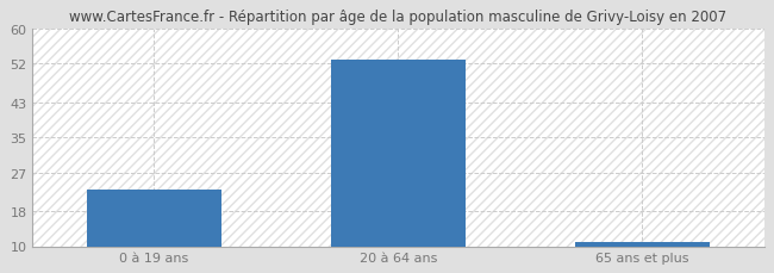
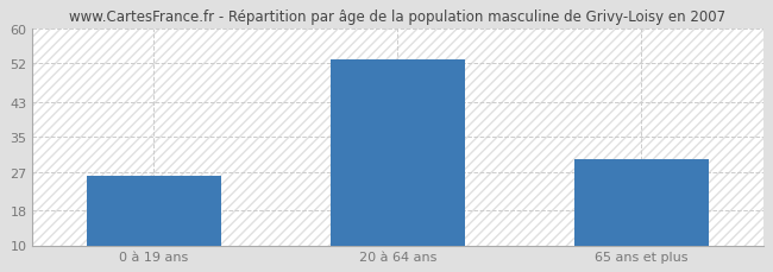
0 à 19 ans: 23 -> 26
65 ans et plus: 11 -> 30
